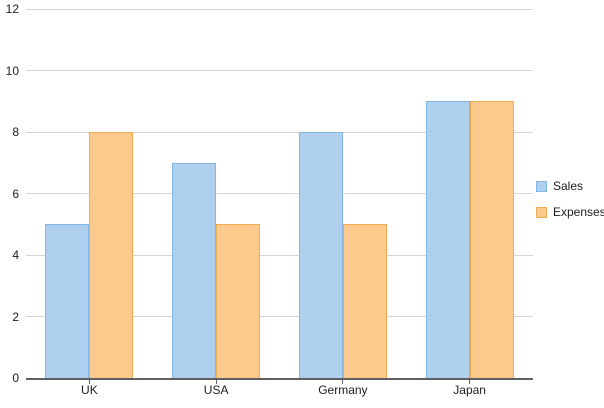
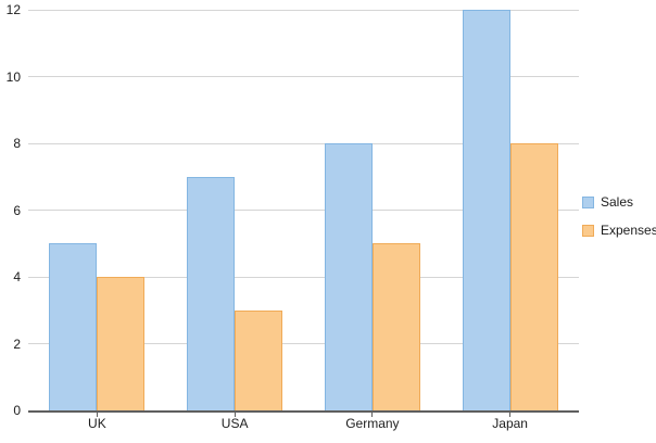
Expenses/UK: 8 -> 4
Expenses/USA: 5 -> 3
Sales/Japan: 9 -> 12
Expenses/Japan: 9 -> 8
